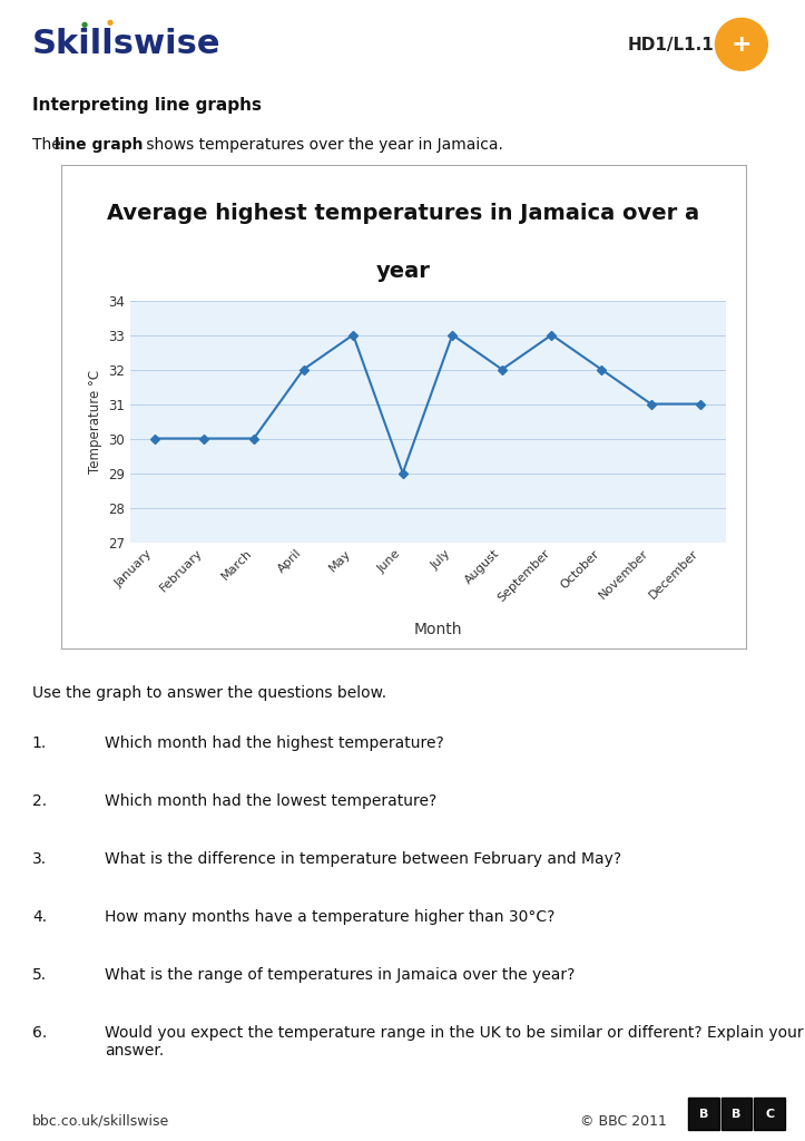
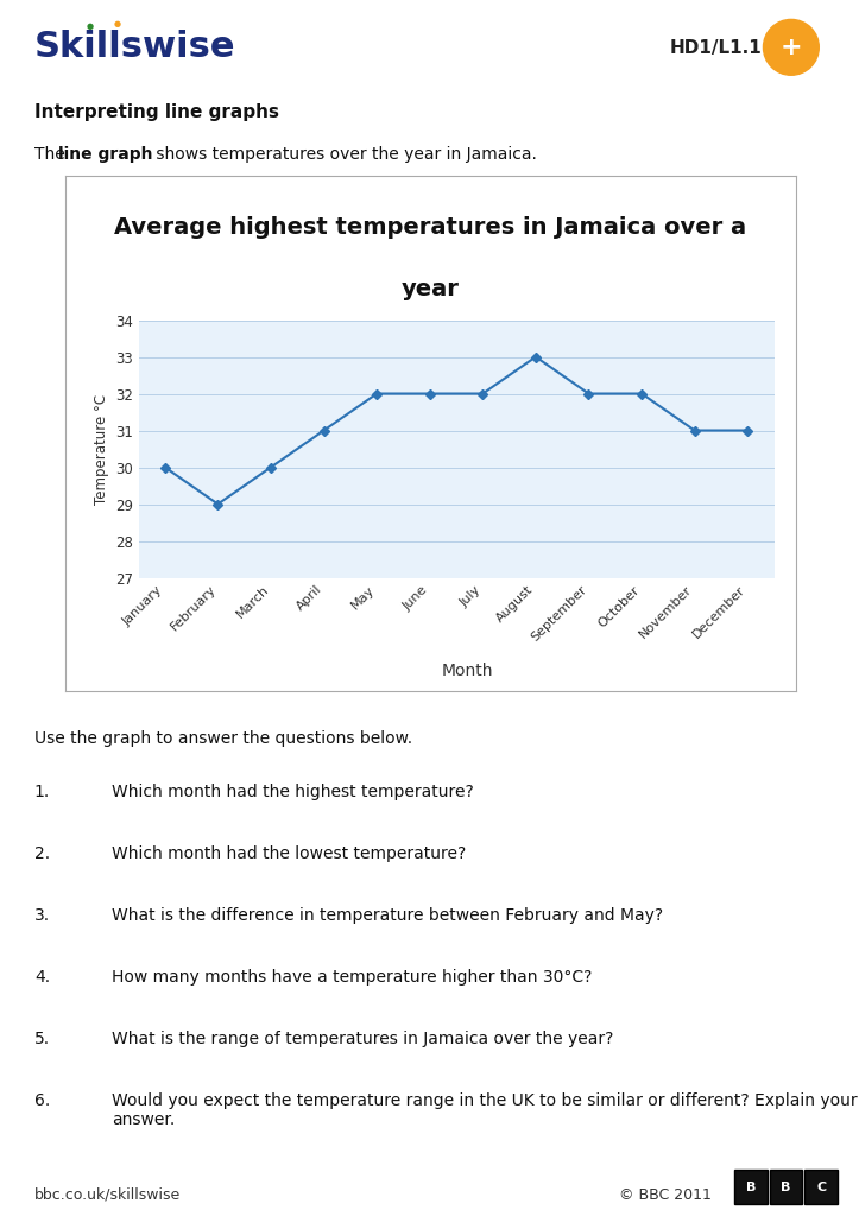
February: 30 -> 29
April: 32 -> 31
May: 33 -> 32
June: 29 -> 32
July: 33 -> 32
August: 32 -> 33
September: 33 -> 32
